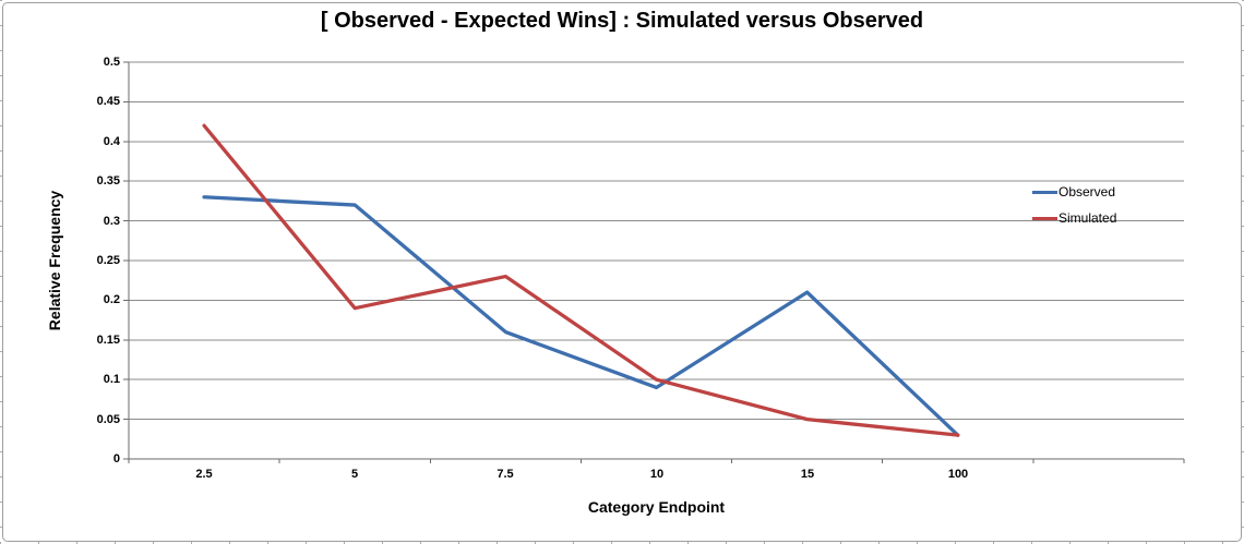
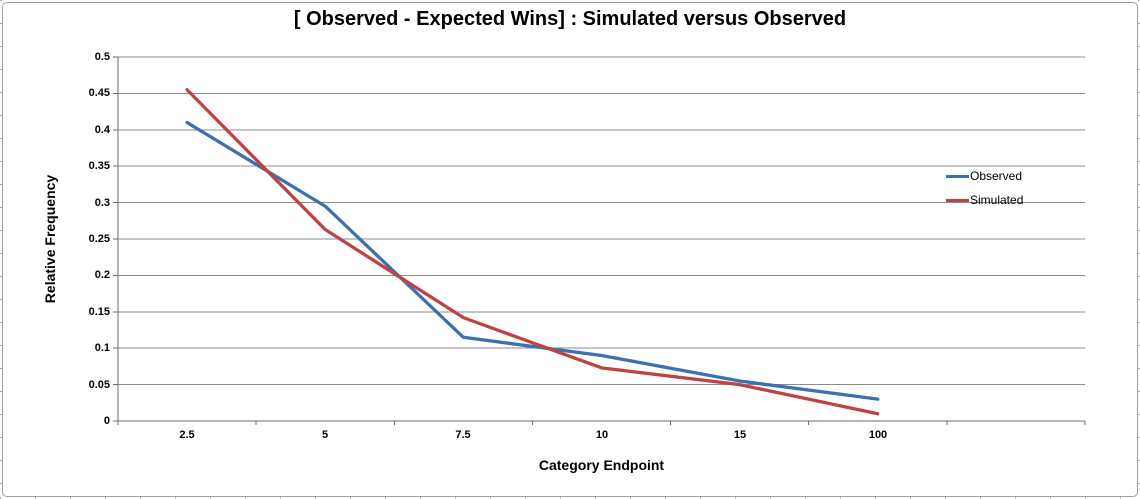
Observed/2.5: 0.33 -> 0.41
Simulated/2.5: 0.42 -> 0.46
Observed/5: 0.32 -> 0.29
Simulated/5: 0.19 -> 0.26
Observed/7.5: 0.16 -> 0.12
Simulated/7.5: 0.23 -> 0.14
Simulated/10: 0.10 -> 0.07
Observed/15: 0.21 -> 0.06
Simulated/100: 0.03 -> 0.01
